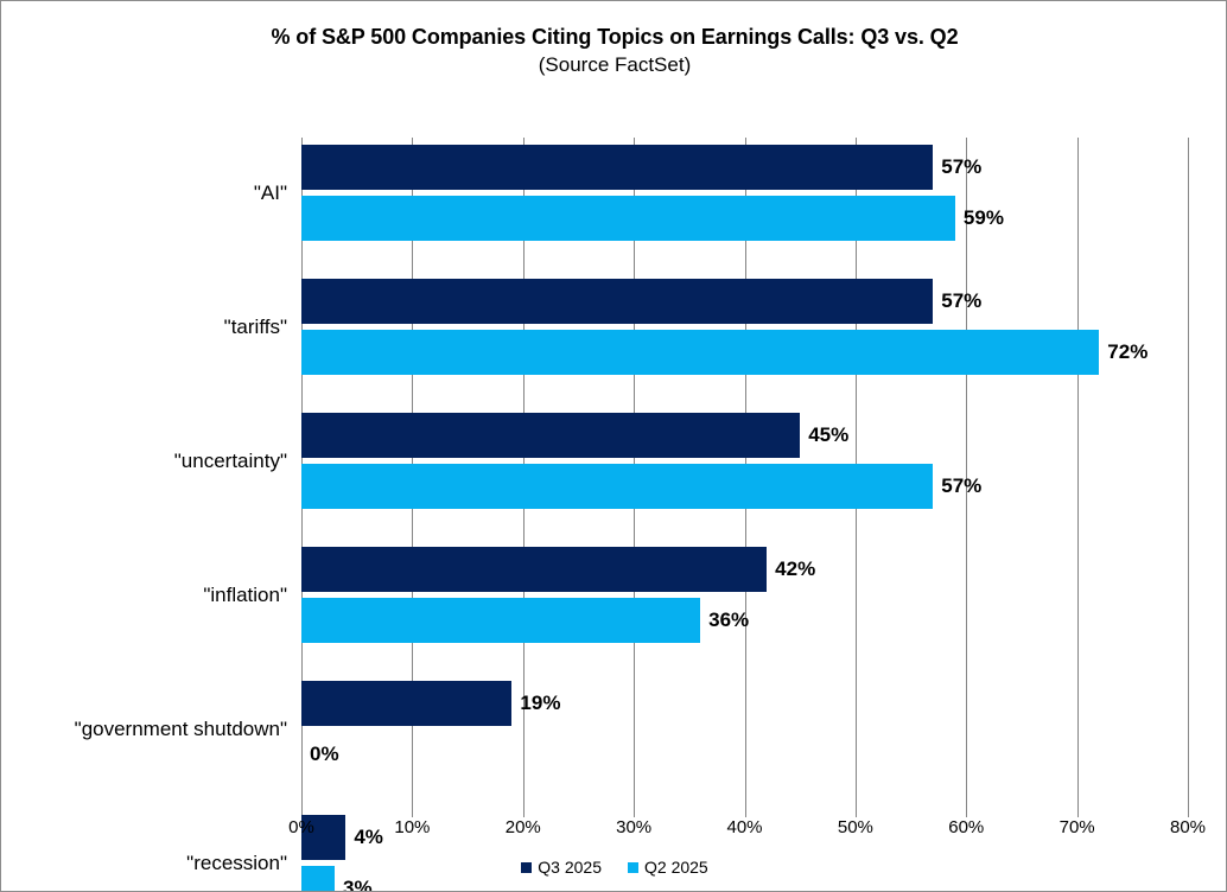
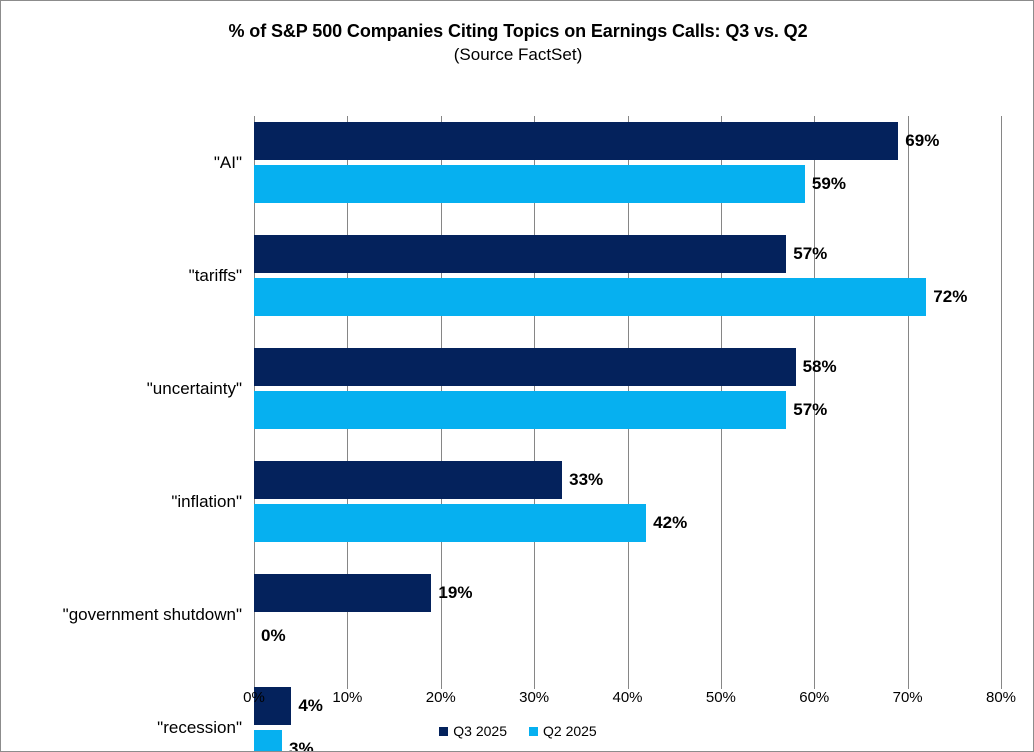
Q3 2025/"AI": 57% -> 69%
Q3 2025/"uncertainty": 45% -> 58%
Q3 2025/"inflation": 42% -> 33%
Q2 2025/"inflation": 36% -> 42%
